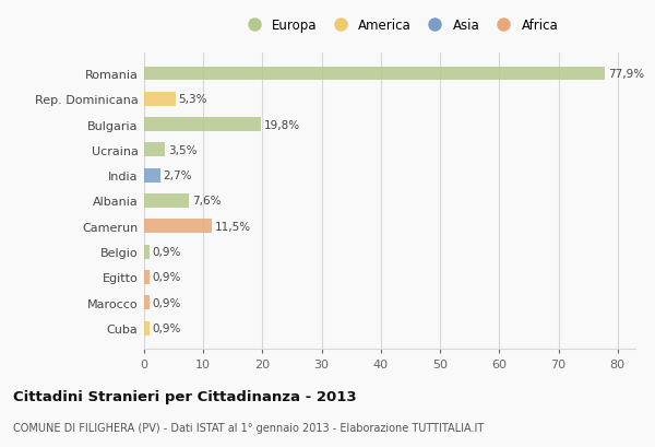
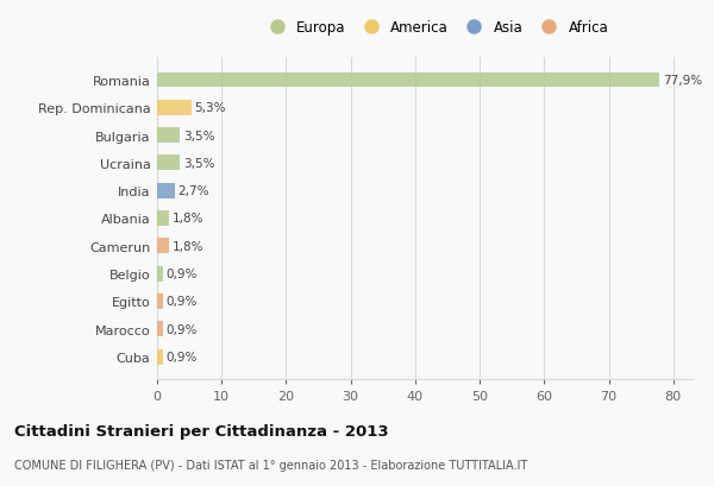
Bulgaria: 19,8% -> 3,5%
Albania: 7,6% -> 1,8%
Camerun: 11,5% -> 1,8%
